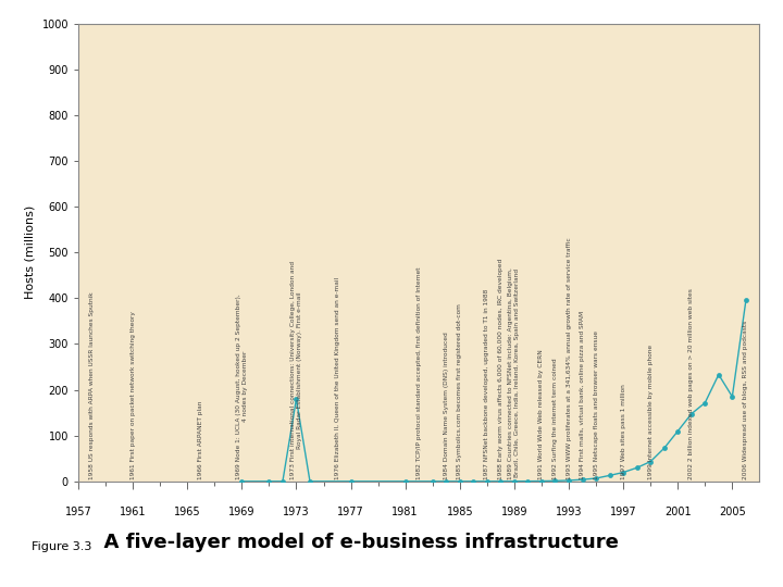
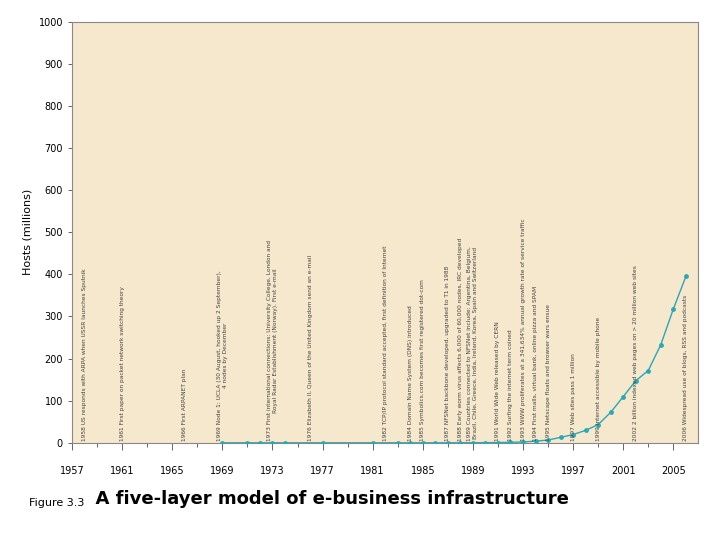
1973: 180 -> 0
2005: 185 -> 318
